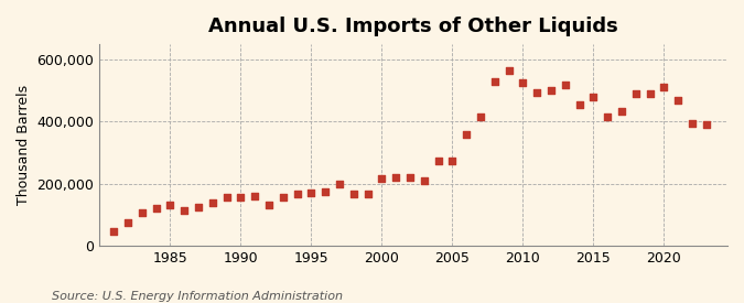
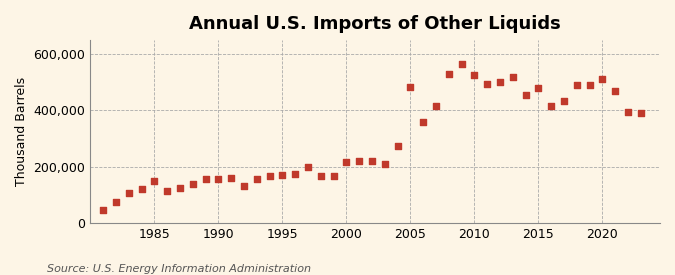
1985: 130,000 -> 150,000
2005: 275,000 -> 485,000
